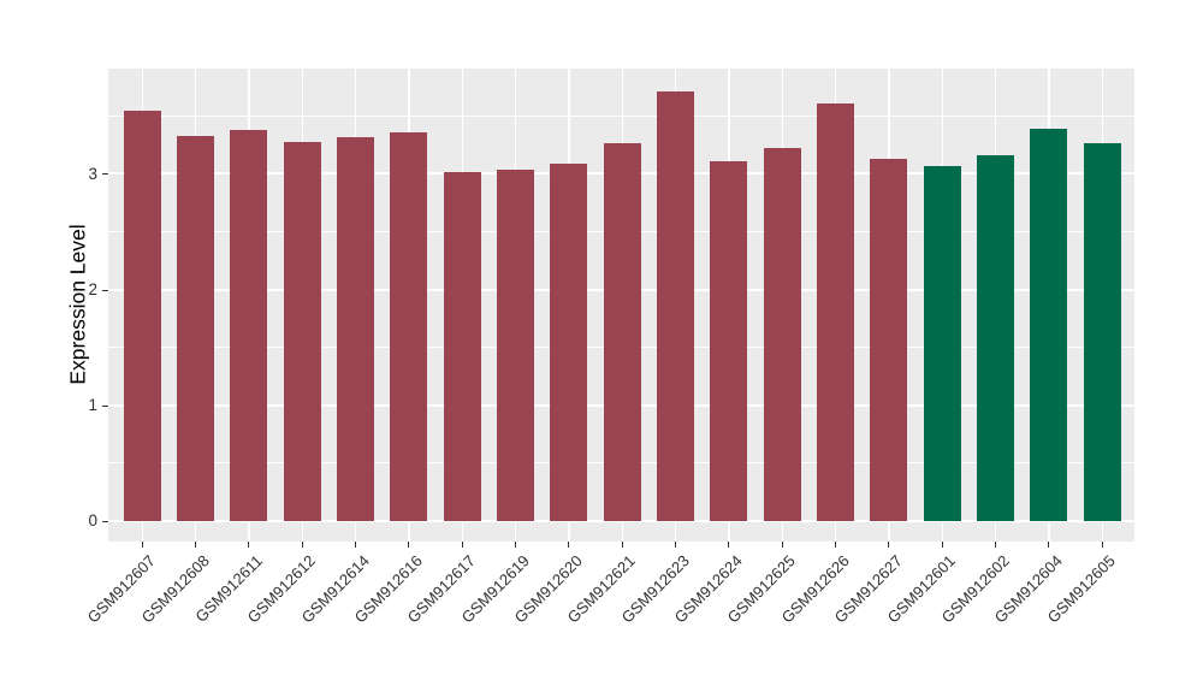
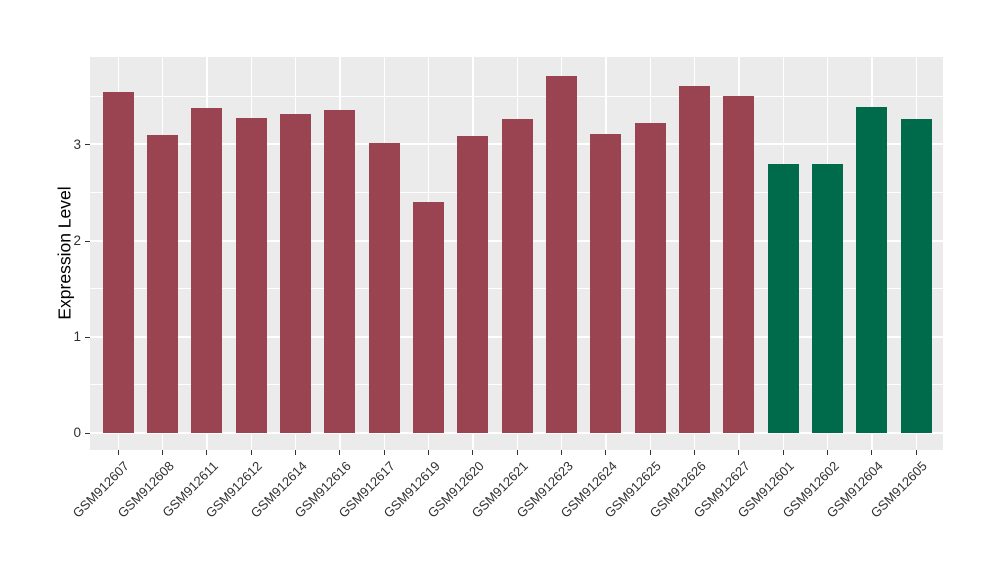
GSM912608: 3.3 -> 3.1
GSM912619: 3.0 -> 2.4
GSM912627: 3.1 -> 3.5
GSM912601: 3.1 -> 2.8
GSM912602: 3.2 -> 2.8
